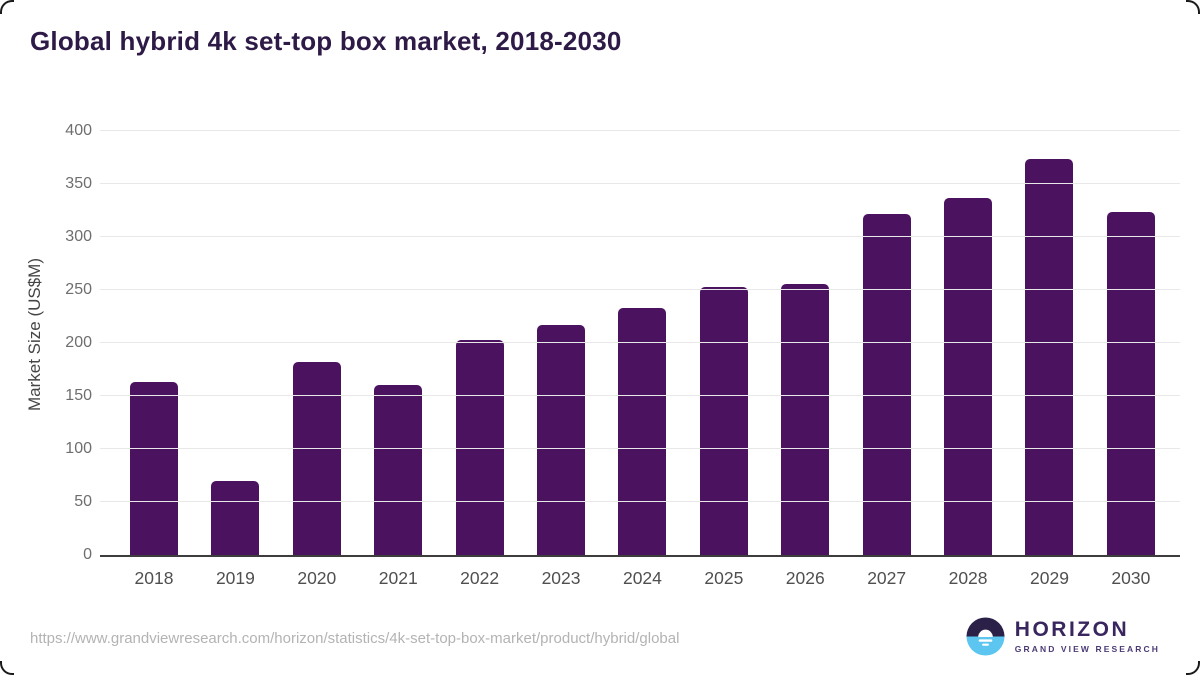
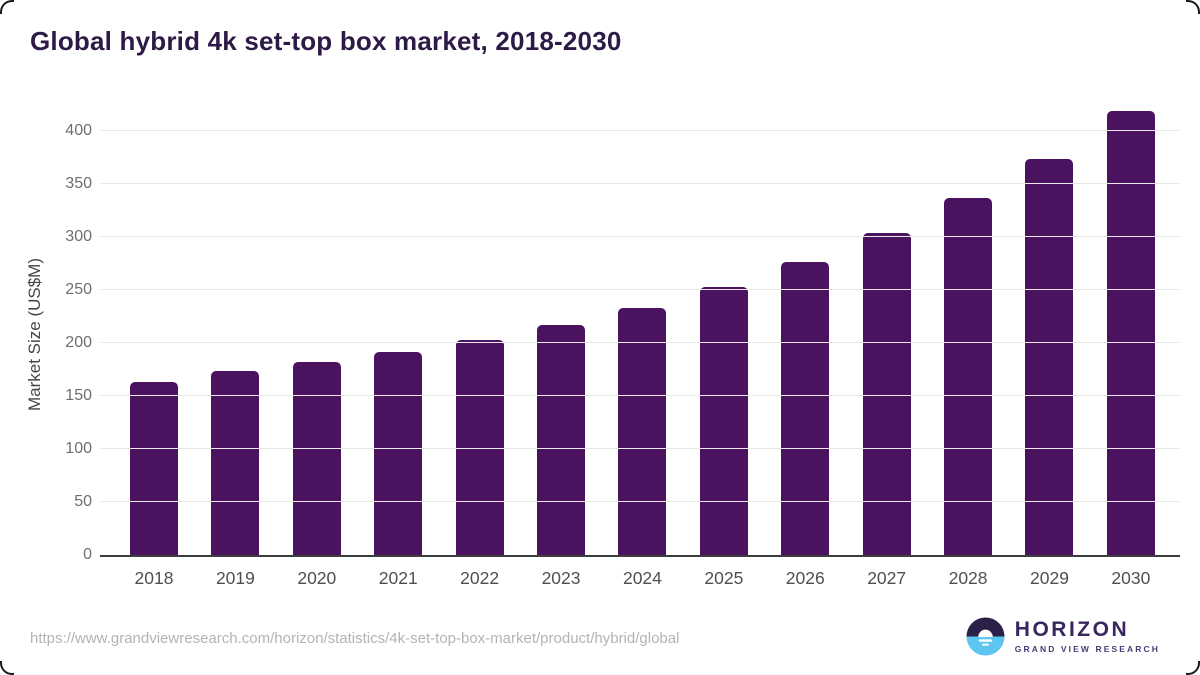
2019: 70 -> 174
2021: 160 -> 192
2026: 256 -> 277
2027: 322 -> 304
2030: 324 -> 419
